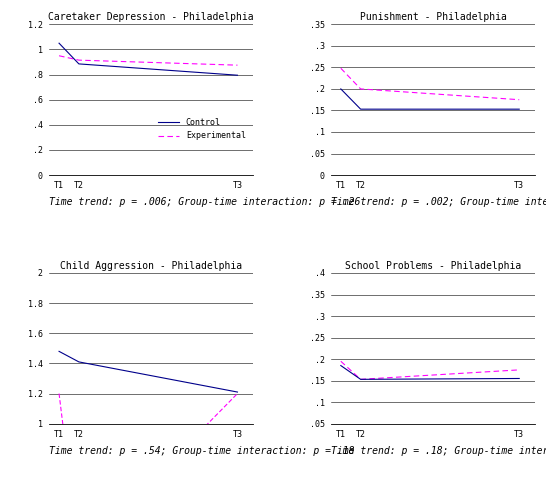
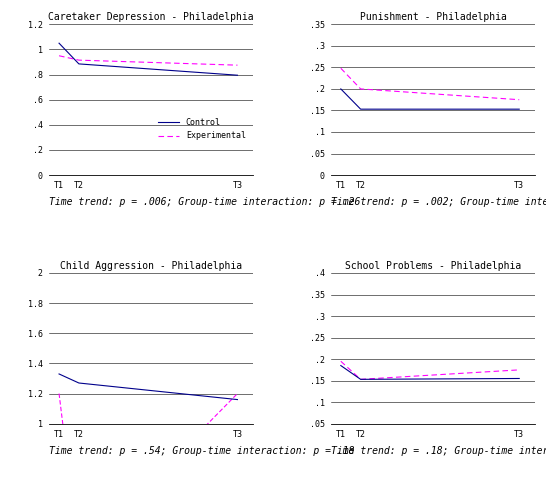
Child Aggression - Philadelphia/T1: 1.48 -> 1.33
Child Aggression - Philadelphia/T2: 1.41 -> 1.27
Child Aggression - Philadelphia/T3: 1.21 -> 1.16
